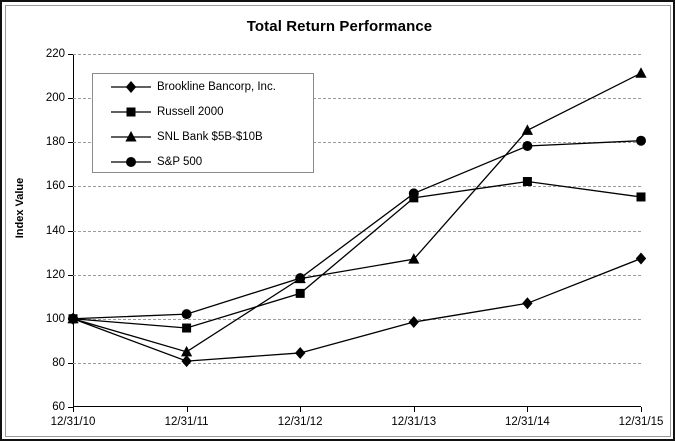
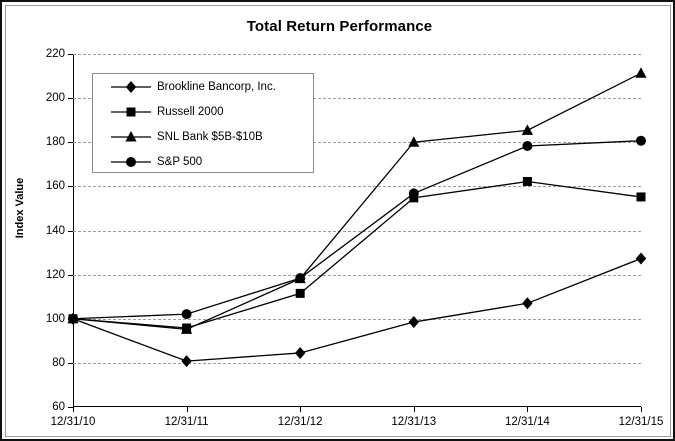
SNL Bank $5B-$10B/12/31/11: 85 -> 95
SNL Bank $5B-$10B/12/31/13: 127 -> 180
